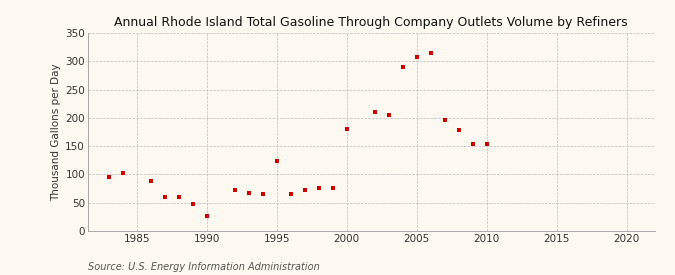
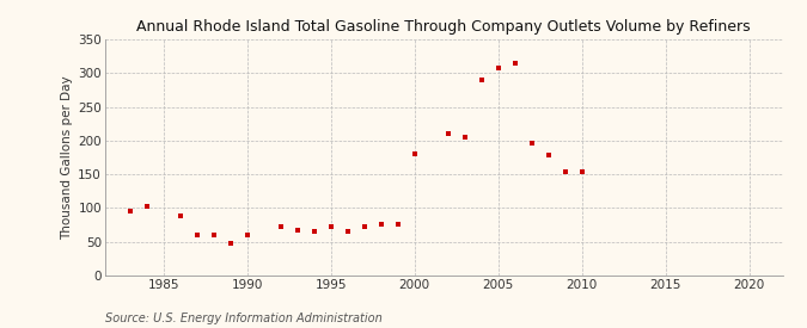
1990: 26 -> 60
1995: 124 -> 73
